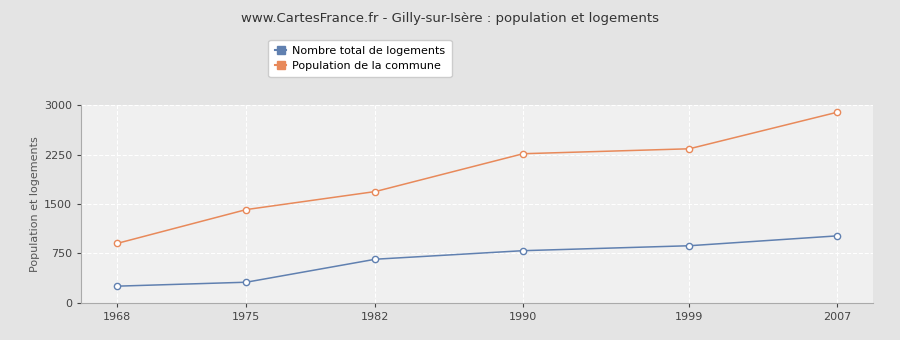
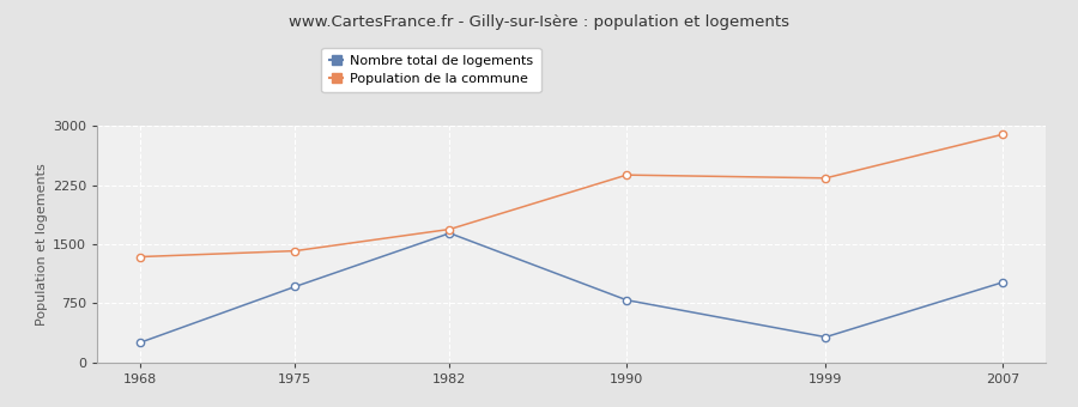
Population de la commune/1968: 900 -> 1340
Nombre total de logements/1975: 310 -> 960
Nombre total de logements/1982: 660 -> 1640
Population de la commune/1990: 2260 -> 2380
Nombre total de logements/1999: 860 -> 320
